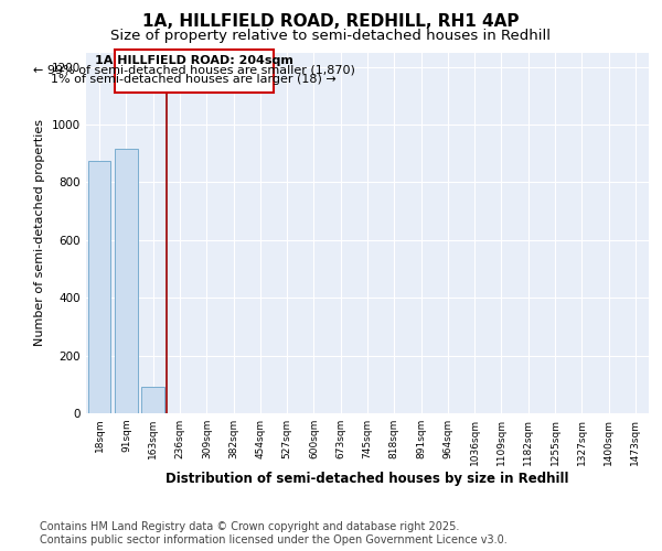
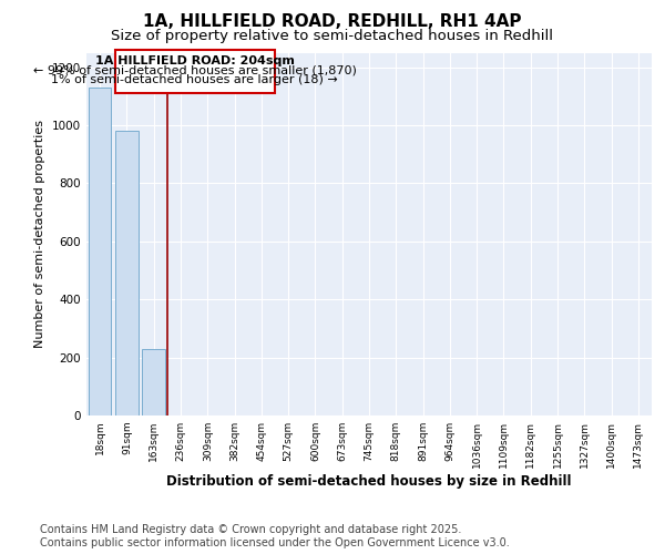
18sqm: 875 -> 1130
91sqm: 915 -> 980
163sqm: 90 -> 230
